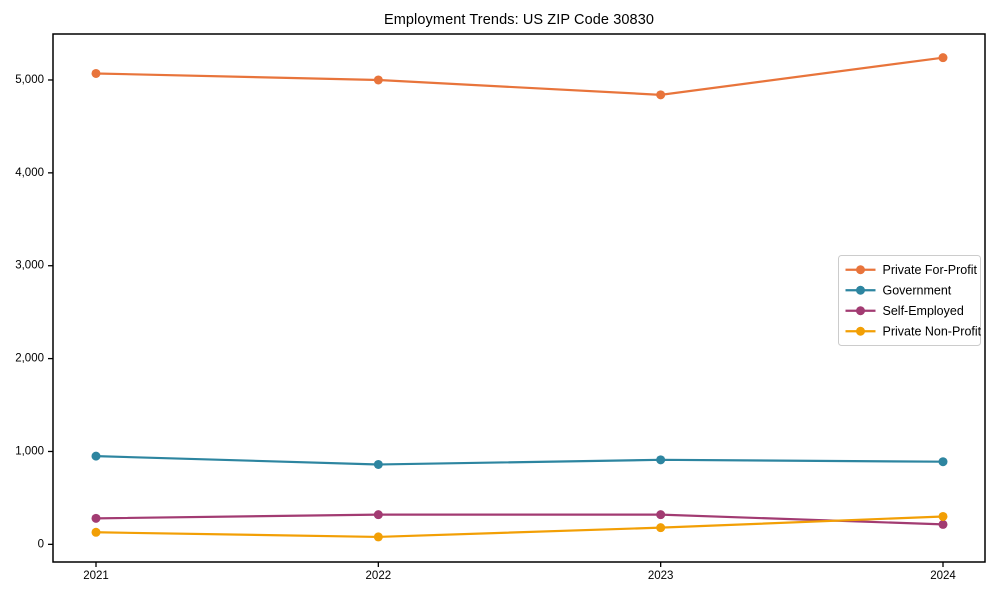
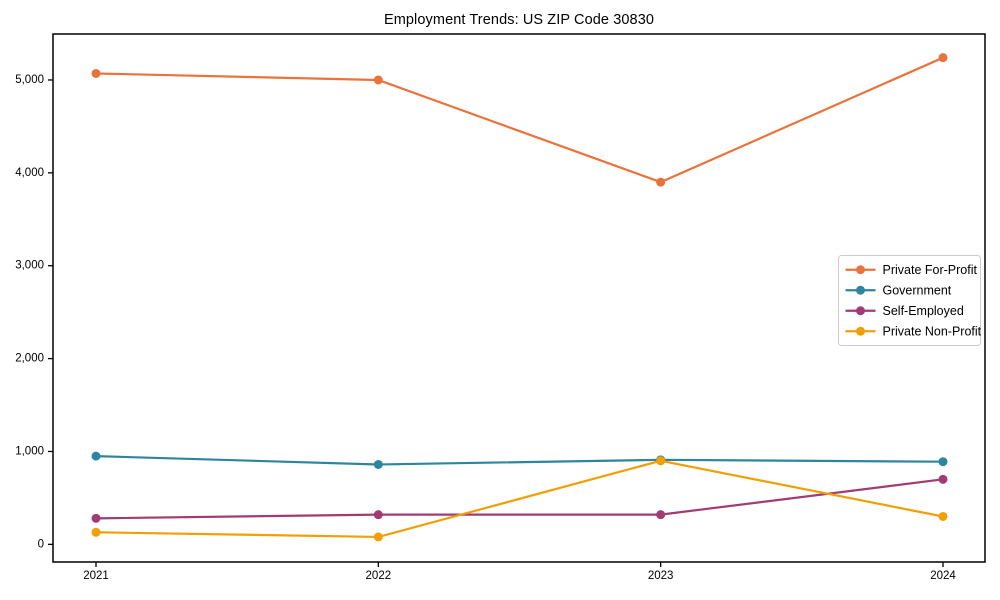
Private For-Profit/2023: 4800 -> 3900
Private Non-Profit/2023: 200 -> 900
Self-Employed/2024: 200 -> 700
